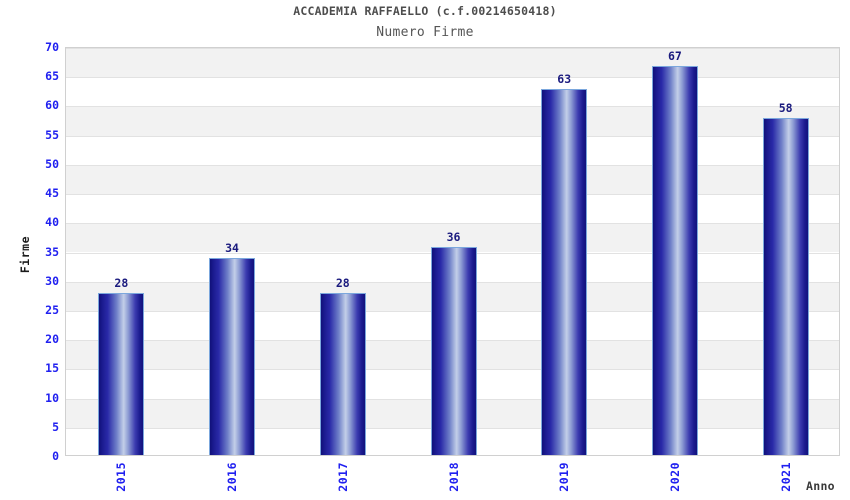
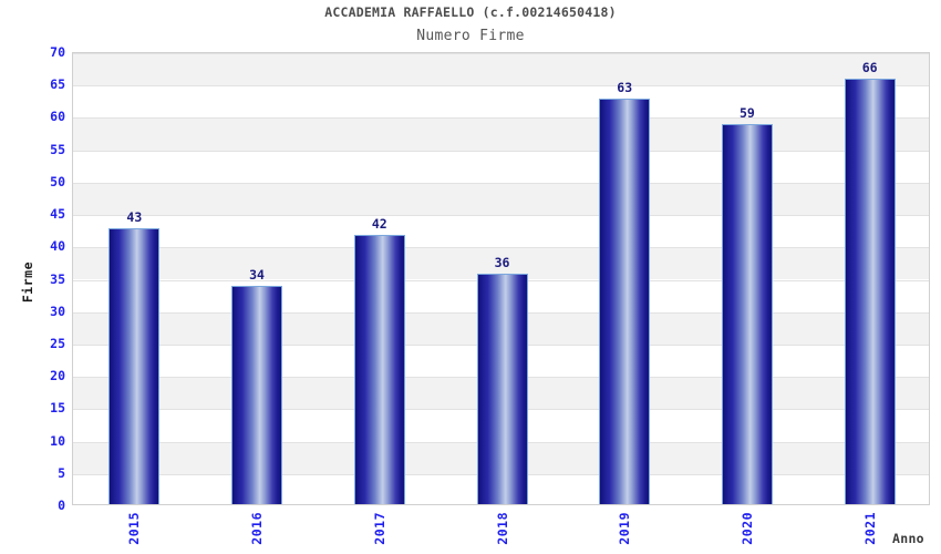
2015: 28 -> 43
2017: 28 -> 42
2020: 67 -> 59
2021: 58 -> 66
